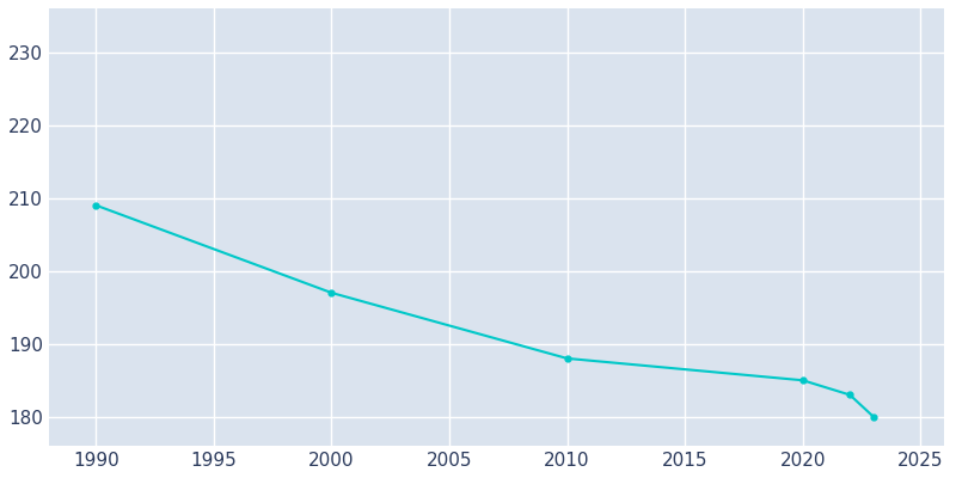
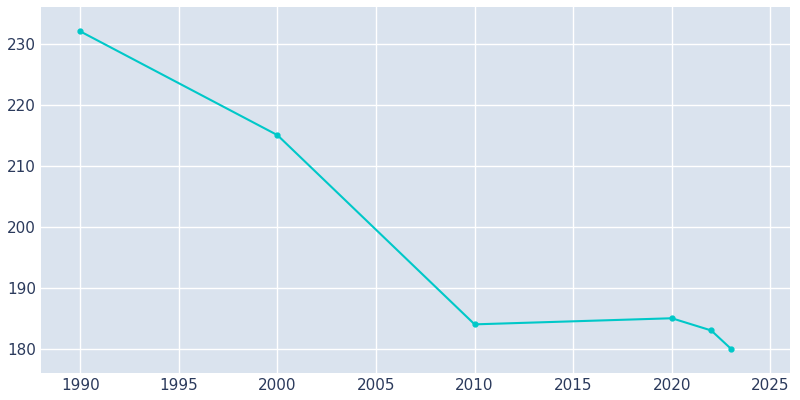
1990: 209 -> 232
2000: 197 -> 215
2010: 188 -> 184
